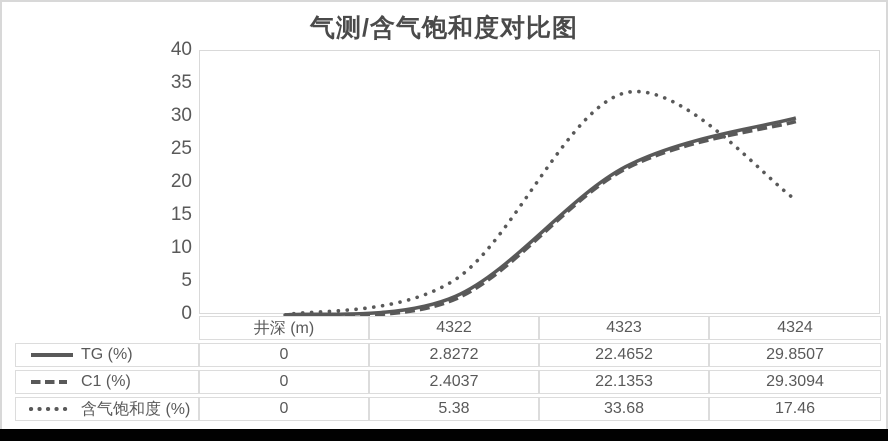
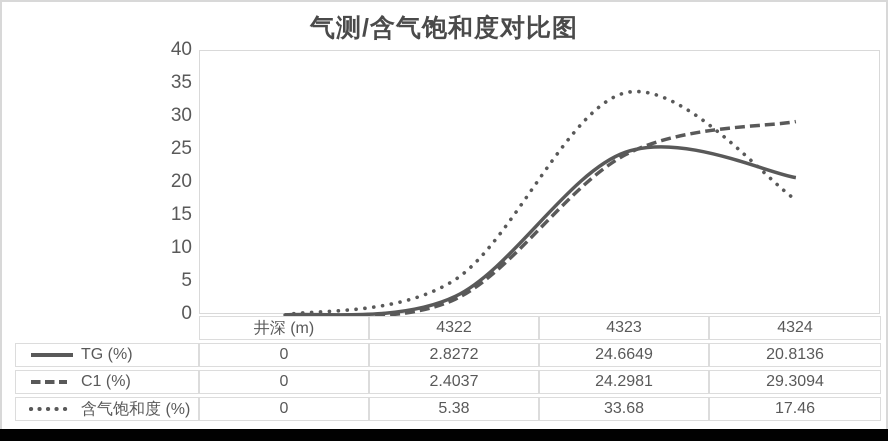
TG (%)/4323: 22.4652 -> 24.6649
C1 (%)/4323: 22.1353 -> 24.2981
TG (%)/4324: 29.8507 -> 20.8136
